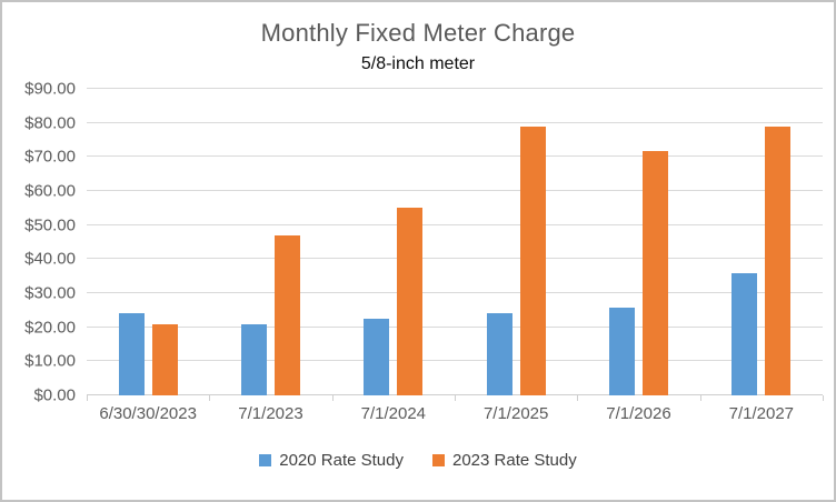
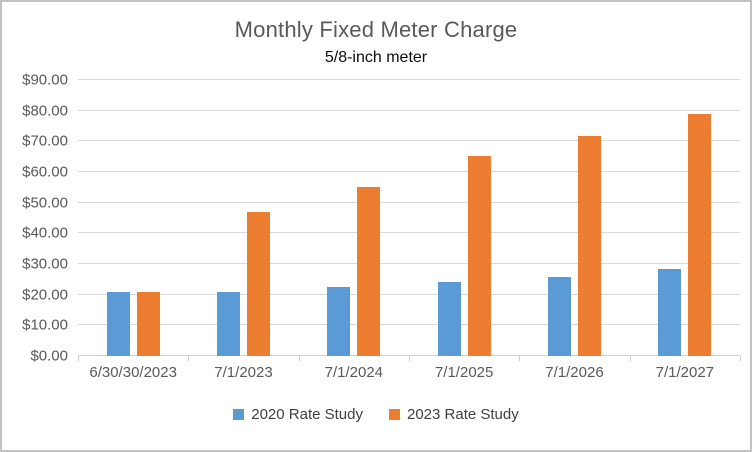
2020 Rate Study/6/30/30/2023: $24 -> $21
2023 Rate Study/7/1/2025: $79 -> $65
2020 Rate Study/7/1/2027: $36 -> $28
